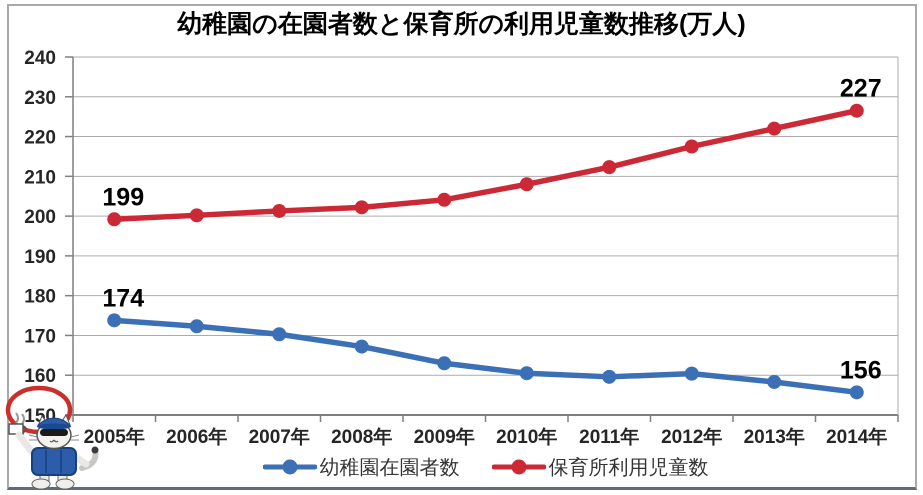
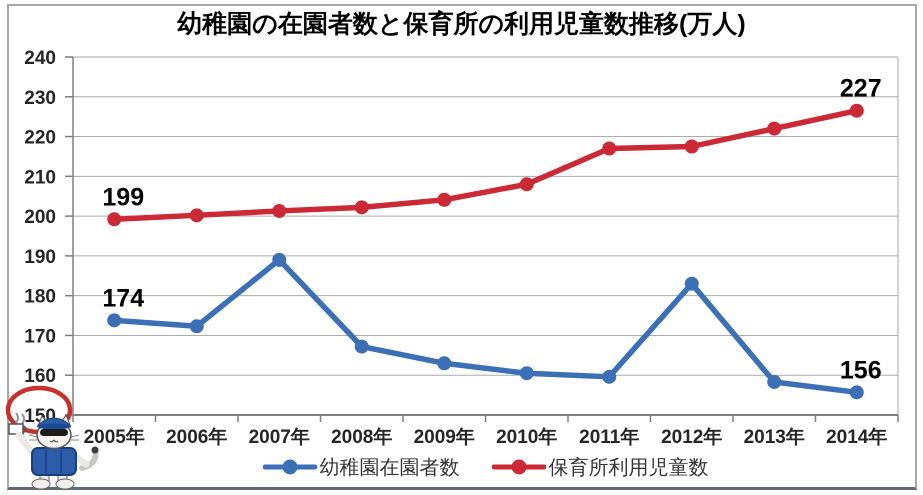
幼稚園在園者数/2007年: 170 -> 189
保育所利用児童数/2011年: 212 -> 217
幼稚園在園者数/2012年: 160 -> 183
